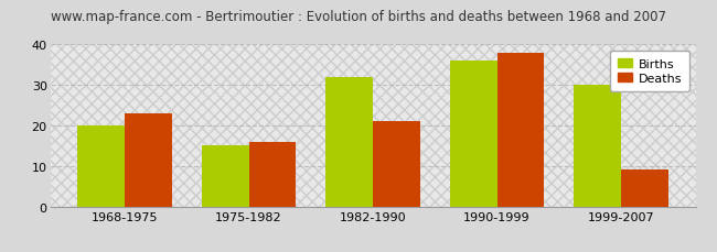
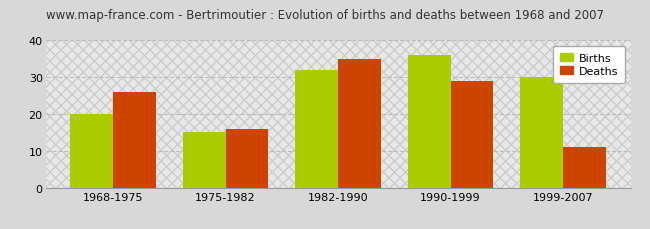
Deaths/1968-1975: 23 -> 26
Deaths/1982-1990: 21 -> 35
Deaths/1990-1999: 38 -> 29
Deaths/1999-2007: 9 -> 11
